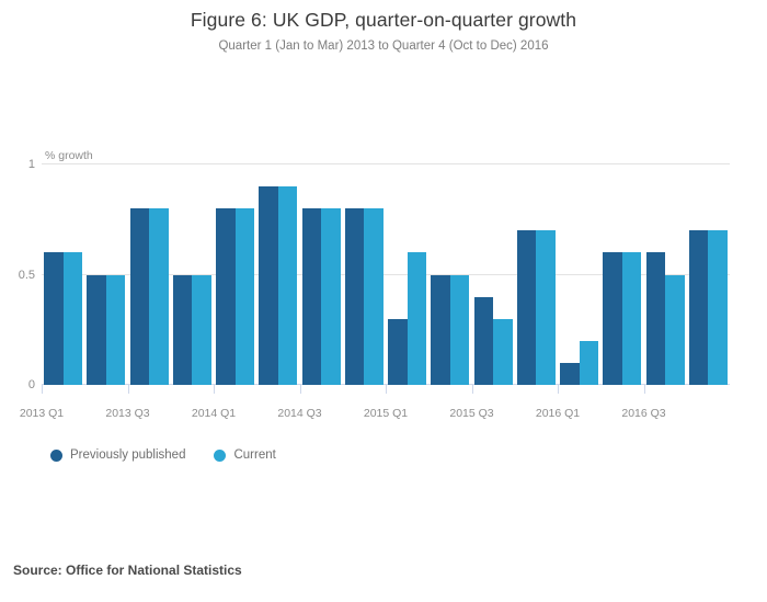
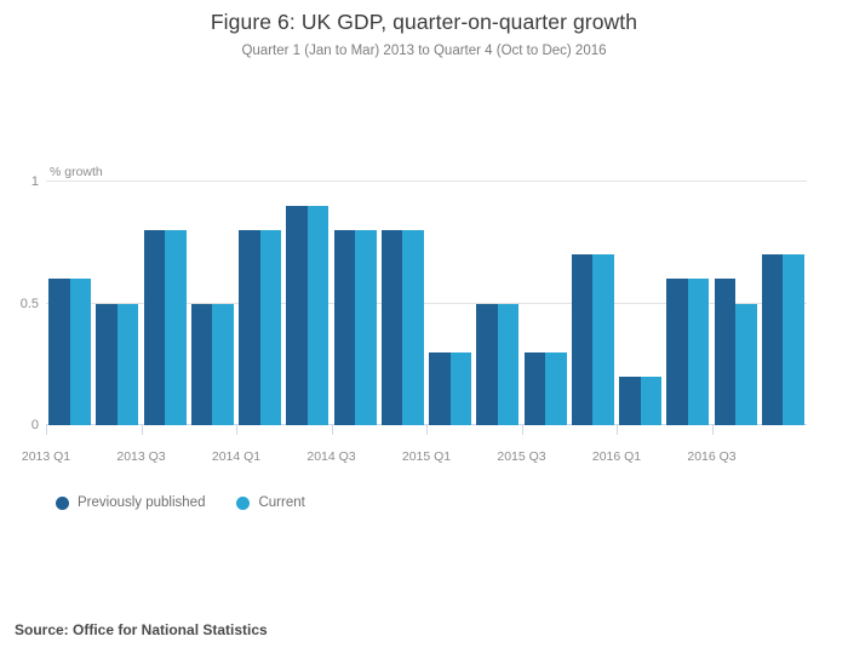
Current/2015 Q1: 0.6 -> 0.3
Previously published/2015 Q3: 0.4 -> 0.3
Previously published/2016 Q1: 0.1 -> 0.2
